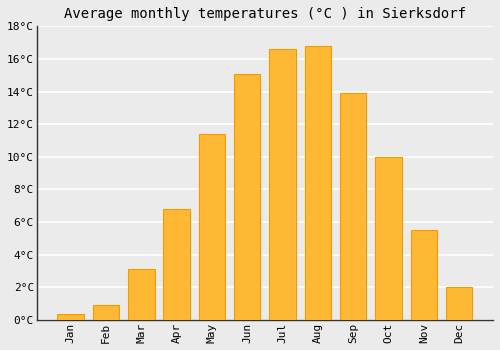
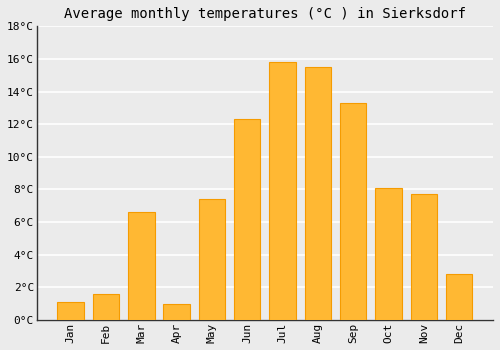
Jan: 0.4°C -> 1.1°C
Feb: 0.9°C -> 1.6°C
Mar: 3.1°C -> 6.6°C
Apr: 6.8°C -> 1.0°C
May: 11.4°C -> 7.4°C
Jun: 15.1°C -> 12.3°C
Jul: 16.6°C -> 15.8°C
Aug: 16.8°C -> 15.5°C
Sep: 13.9°C -> 13.3°C
Oct: 10.0°C -> 8.1°C
Nov: 5.5°C -> 7.7°C
Dec: 2.0°C -> 2.8°C
